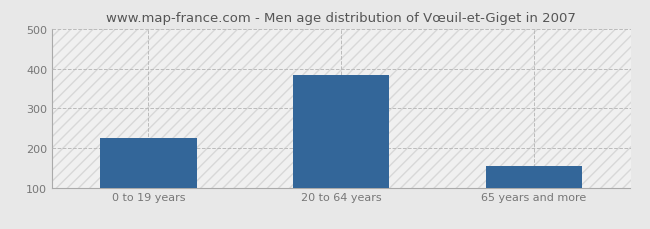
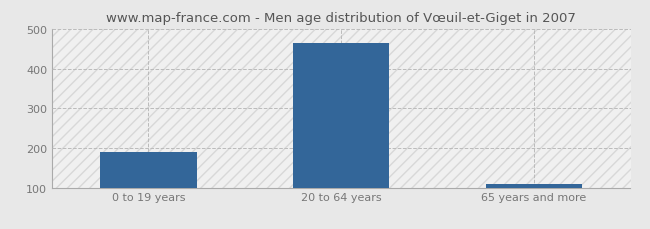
0 to 19 years: 225 -> 190
20 to 64 years: 385 -> 465
65 years and more: 155 -> 110
